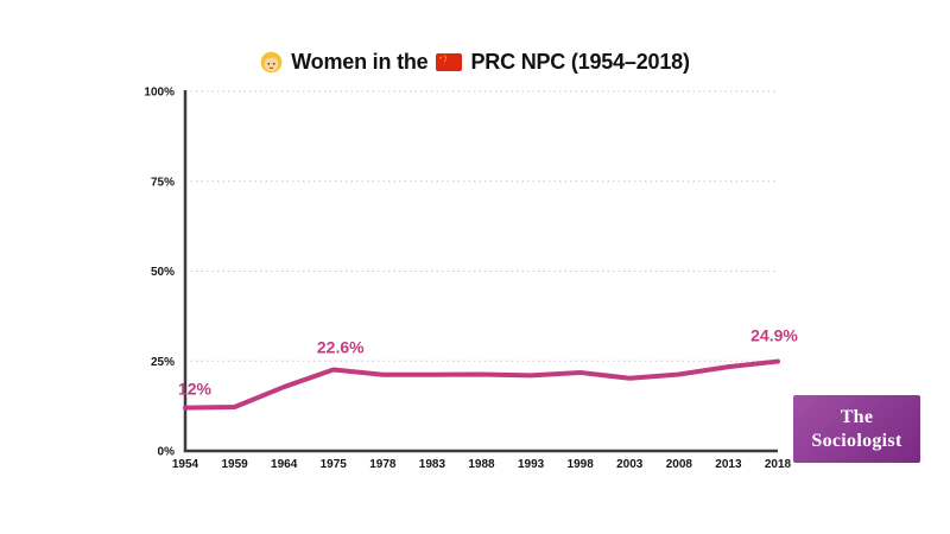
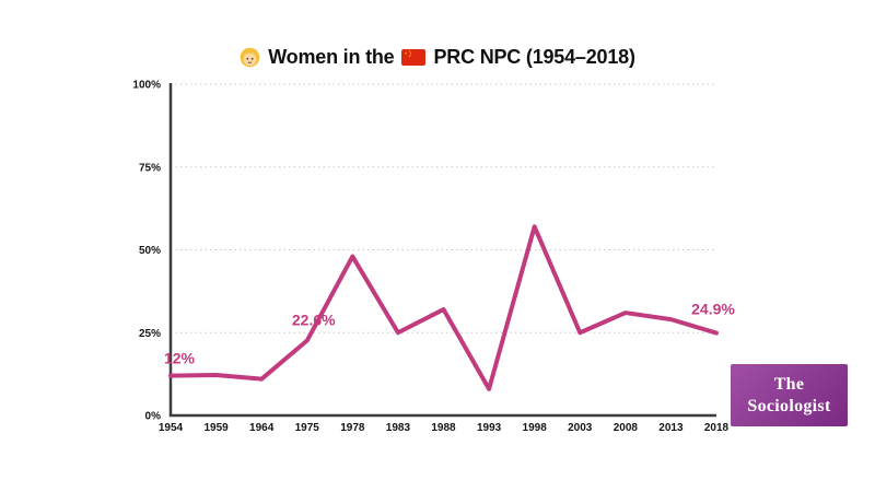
1964: 18% -> 11%
1978: 21% -> 48%
1983: 21% -> 25%
1988: 21% -> 32%
1993: 21% -> 8%
1998: 22% -> 57%
2003: 20% -> 25%
2008: 21% -> 31%
2013: 23% -> 29%
